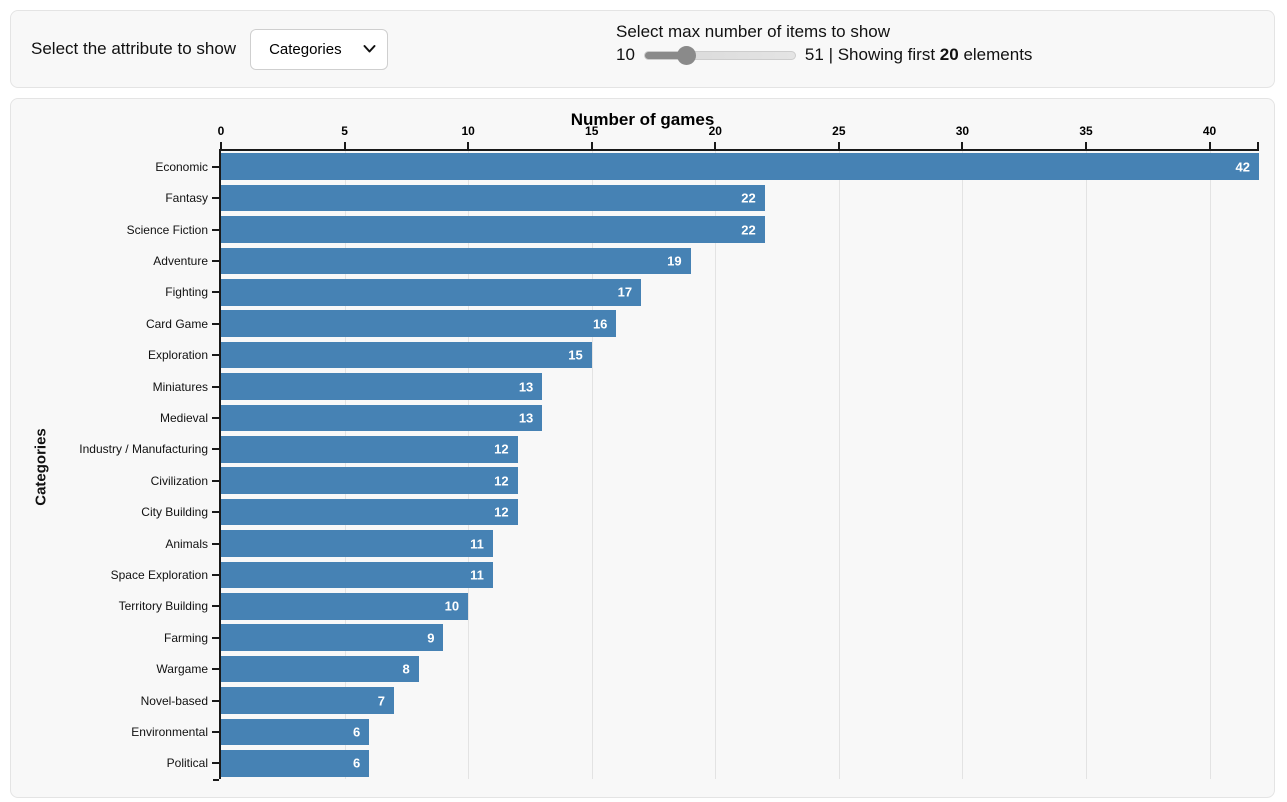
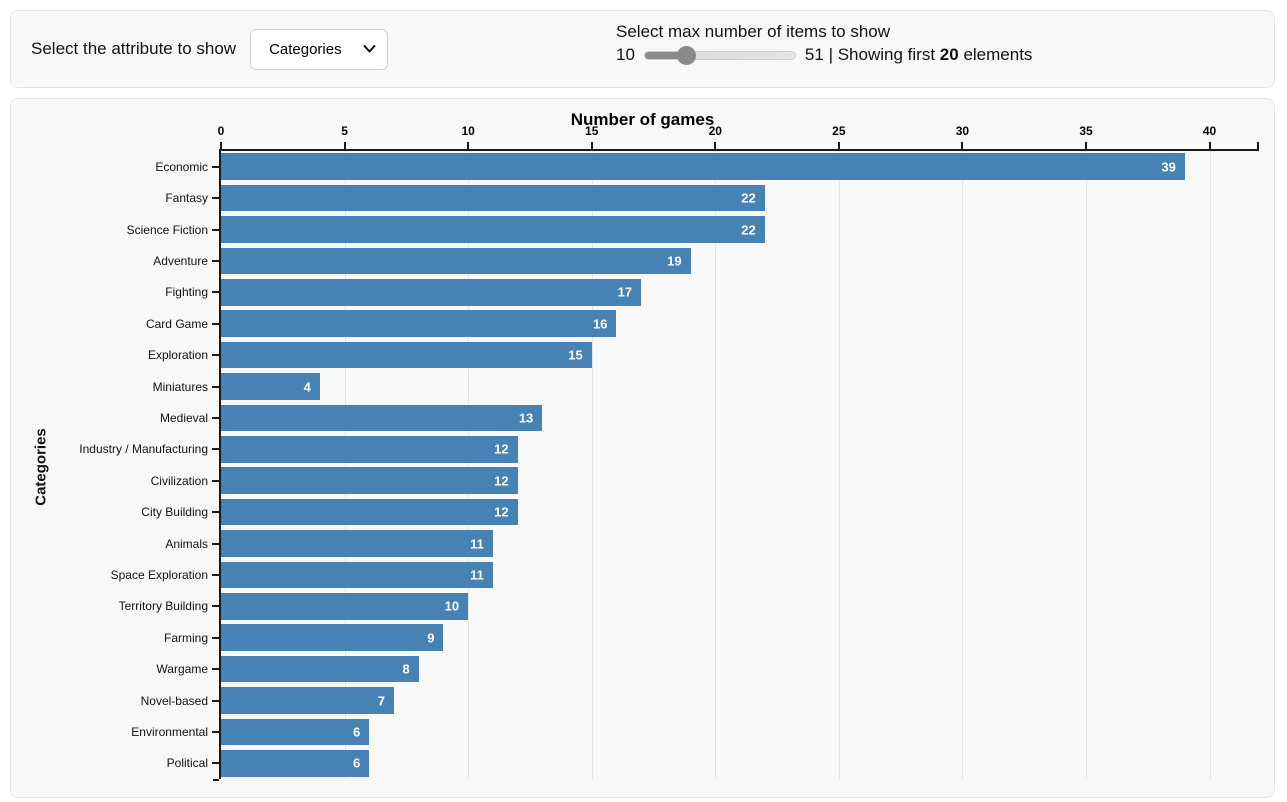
Economic: 42 -> 39
Miniatures: 13 -> 4
